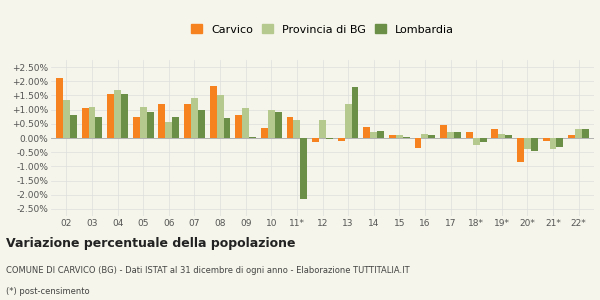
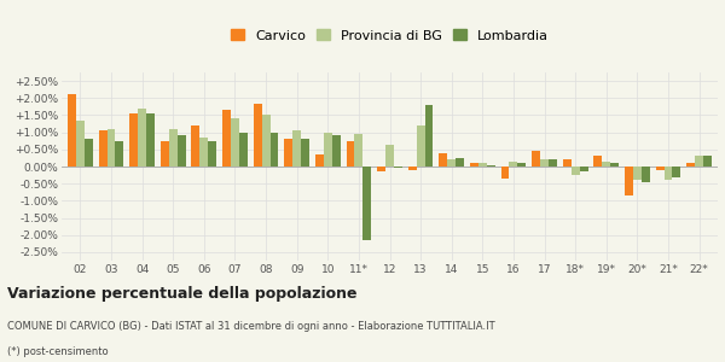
Provincia di BG/06: 0.55% -> 0.85%
Carvico/07: 1.20% -> 1.65%
Lombardia/08: 0.70% -> 1.00%
Lombardia/09: 0.05% -> 0.80%
Provincia di BG/11*: 0.65% -> 0.95%
